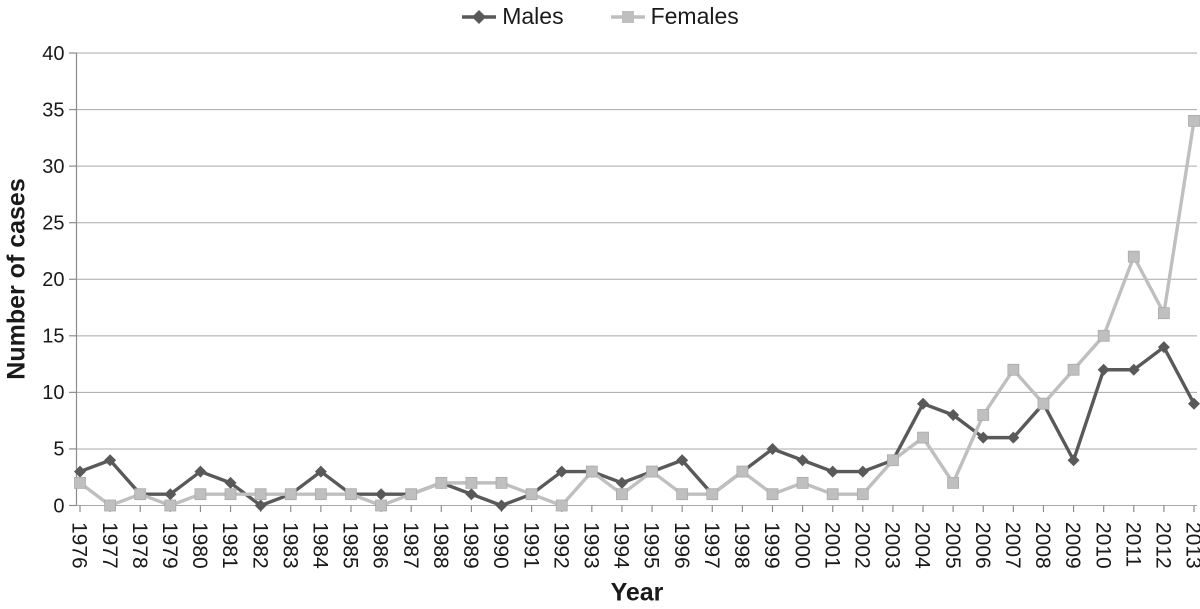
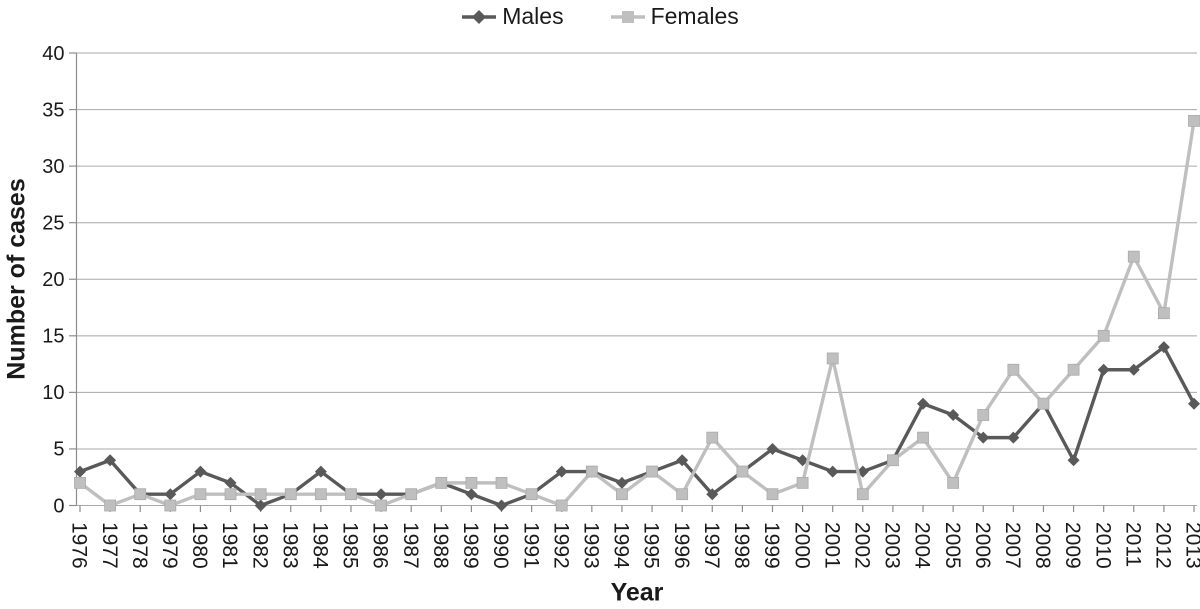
Females/1997: 1 -> 6
Females/2001: 1 -> 13
